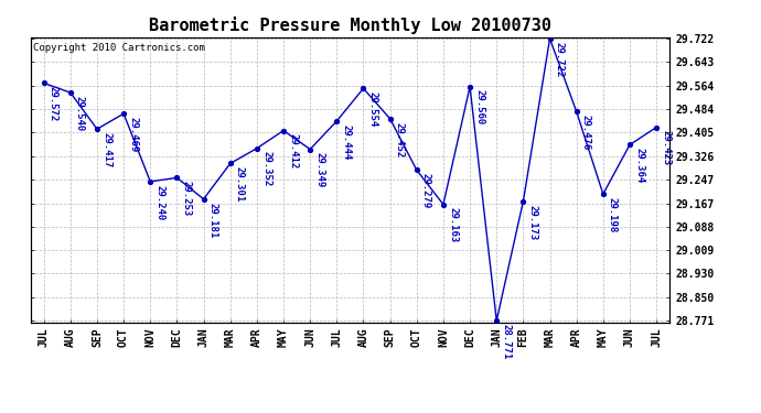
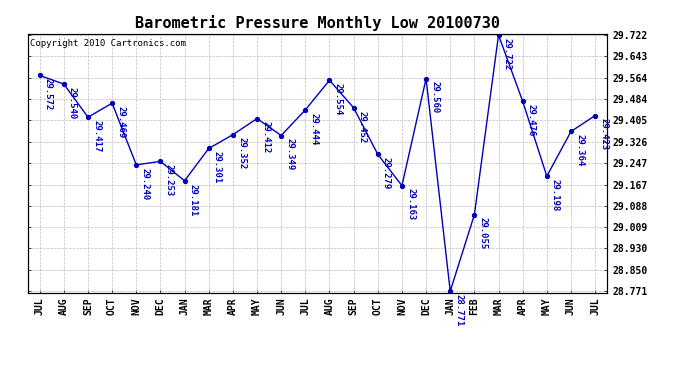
FEB: 29.173 -> 29.055
